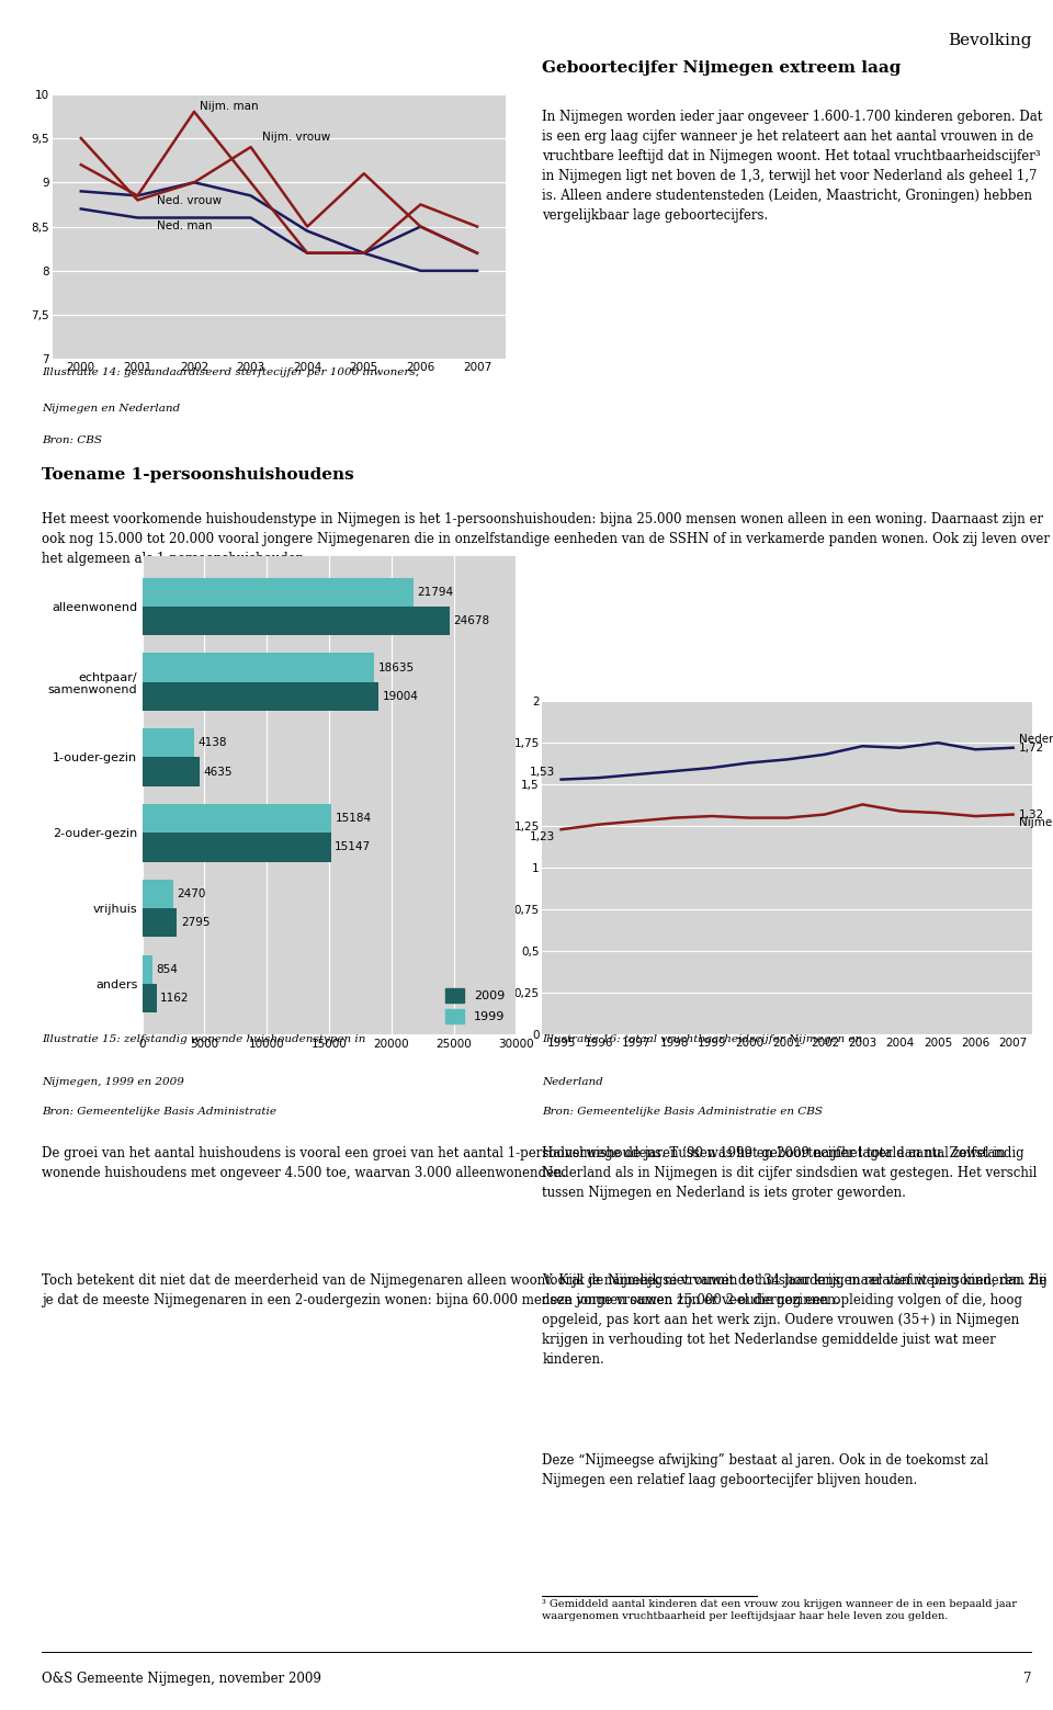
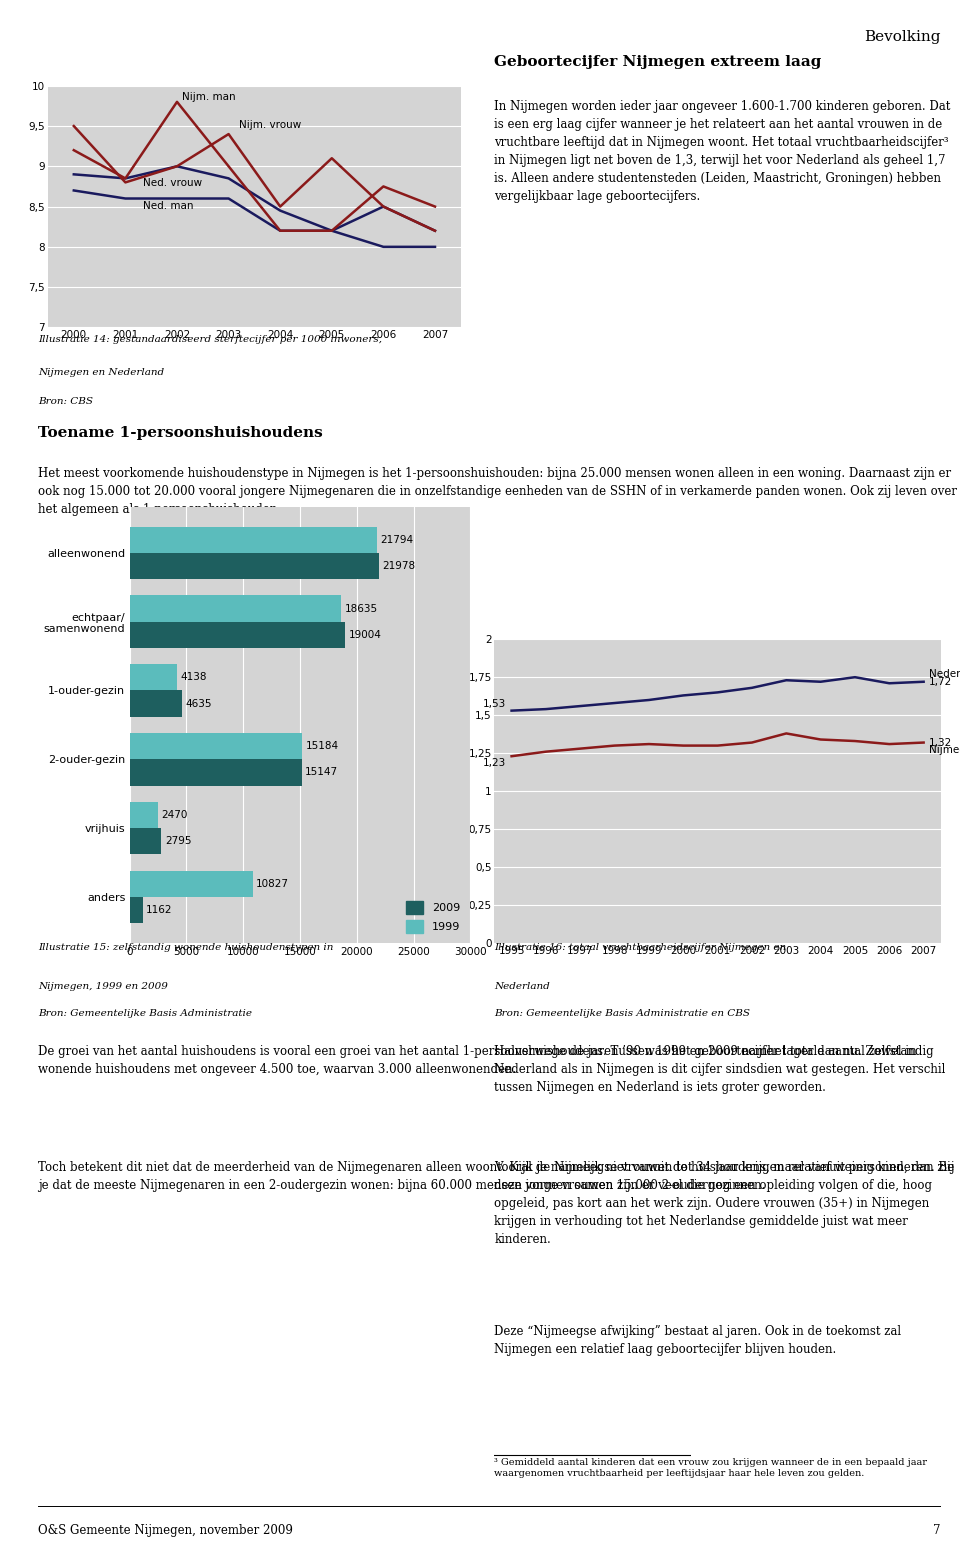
2009/alleenwonend: 24678 -> 21978
1999/anders: 854 -> 10827
